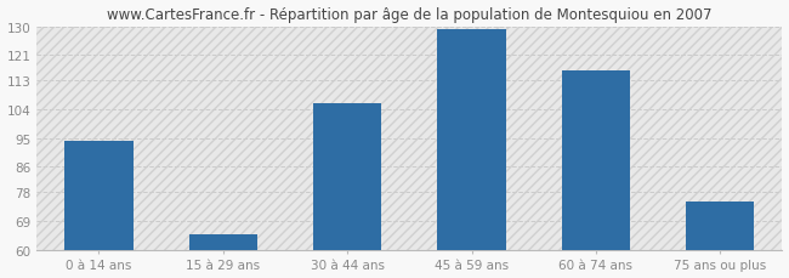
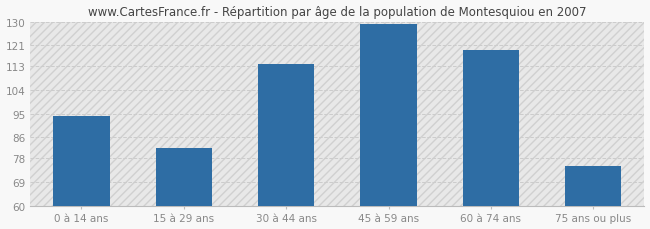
15 à 29 ans: 65 -> 82
30 à 44 ans: 106 -> 114
60 à 74 ans: 116 -> 119
